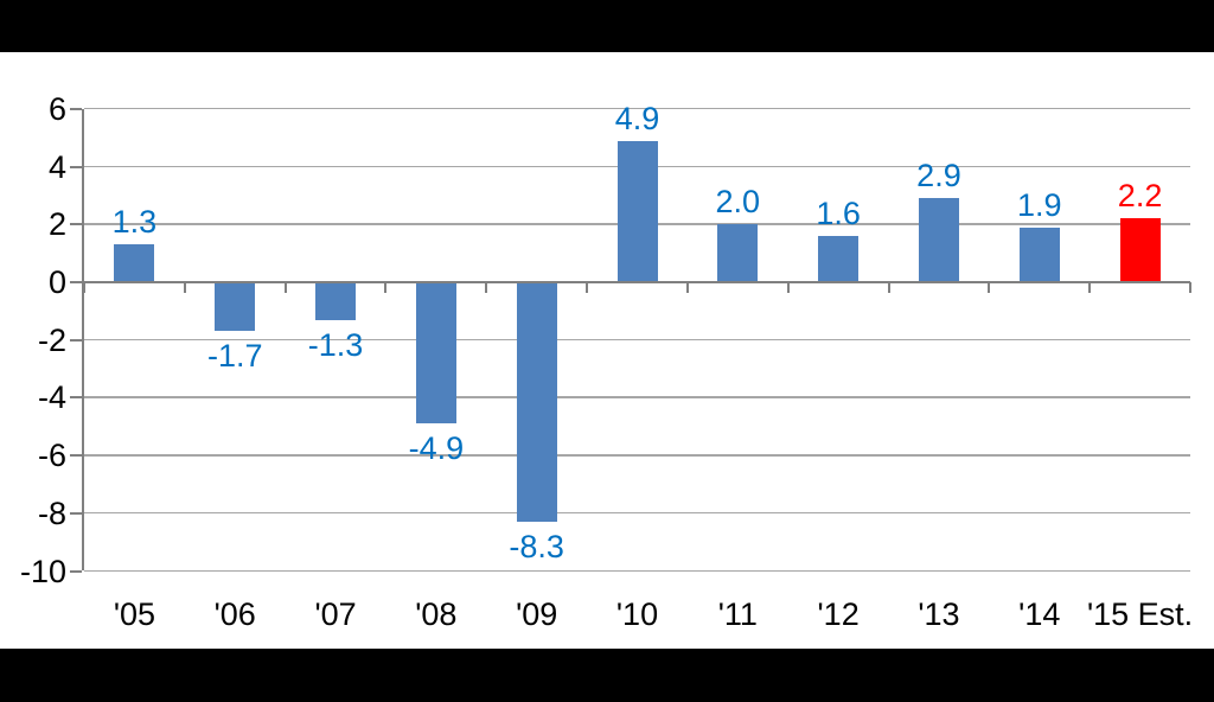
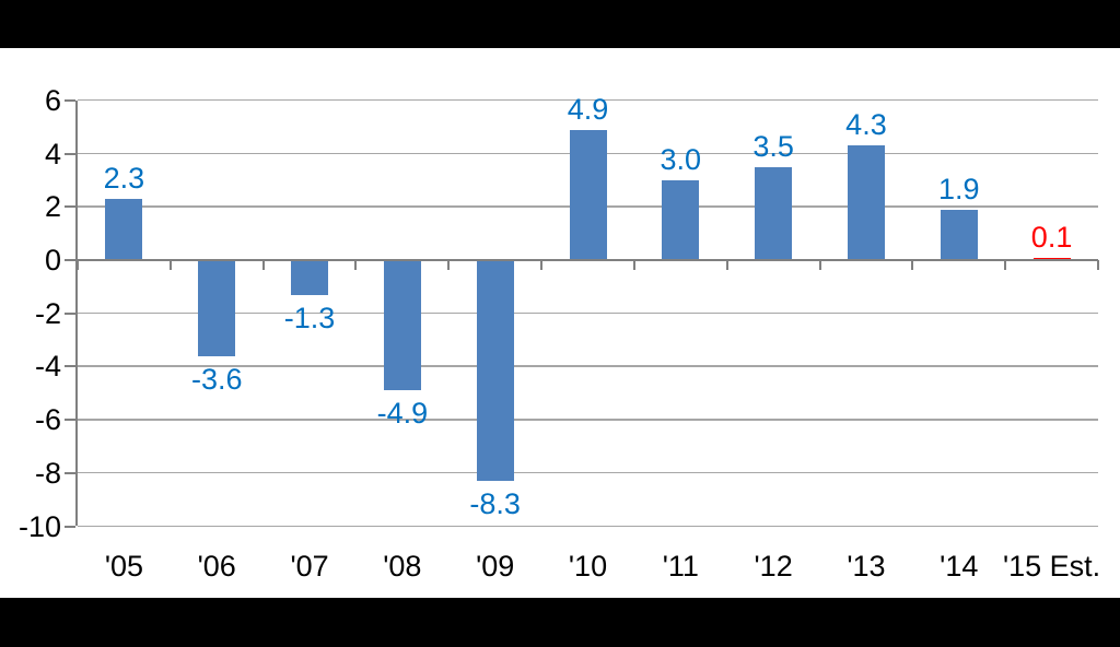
'05: 1.3 -> 2.3
'06: -1.7 -> -3.6
'11: 2.0 -> 3.0
'12: 1.6 -> 3.5
'13: 2.9 -> 4.3
'15 Est.: 2.2 -> 0.1
